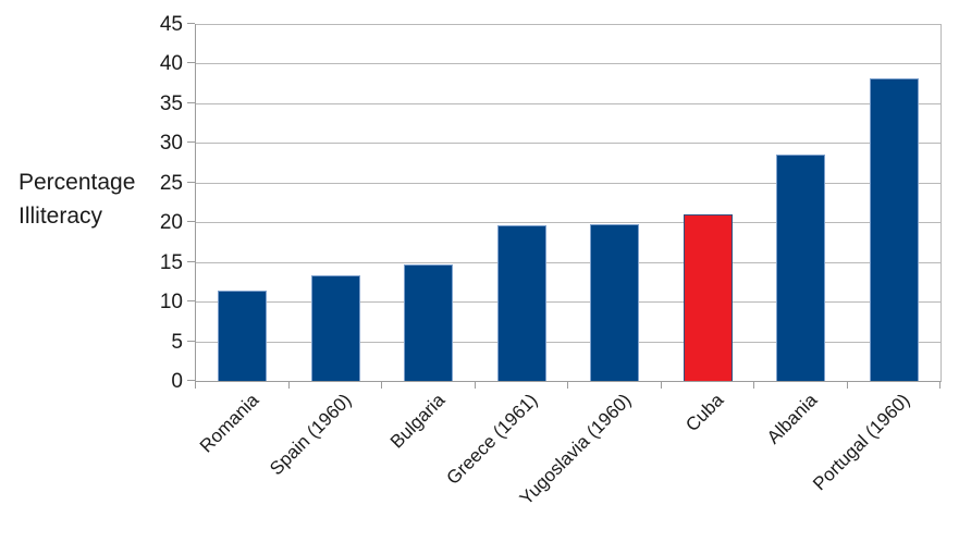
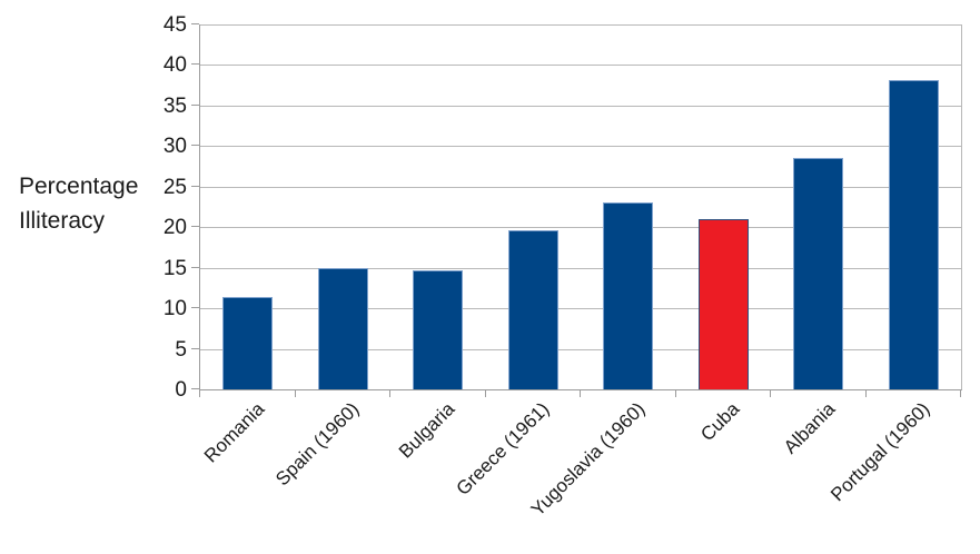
Spain (1960): 13 -> 15
Yugoslavia (1960): 20 -> 23
